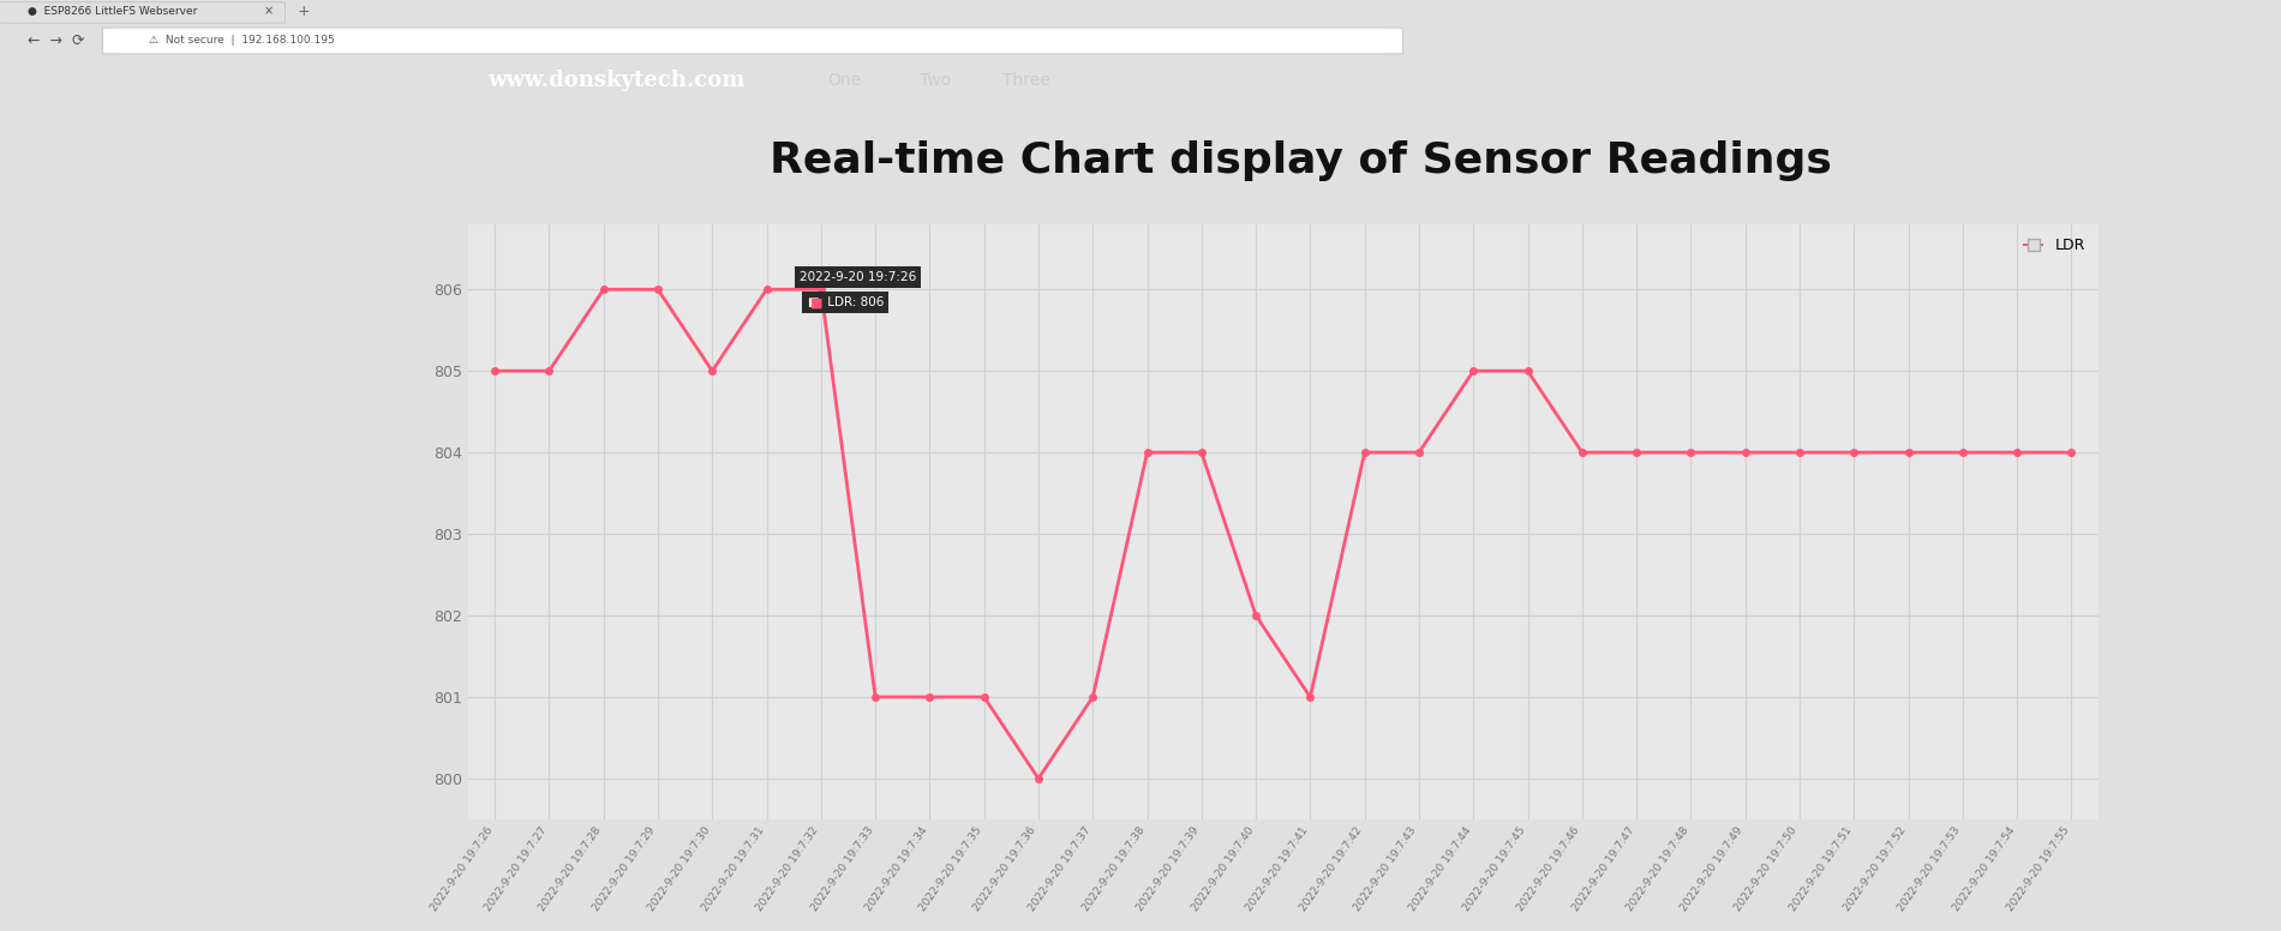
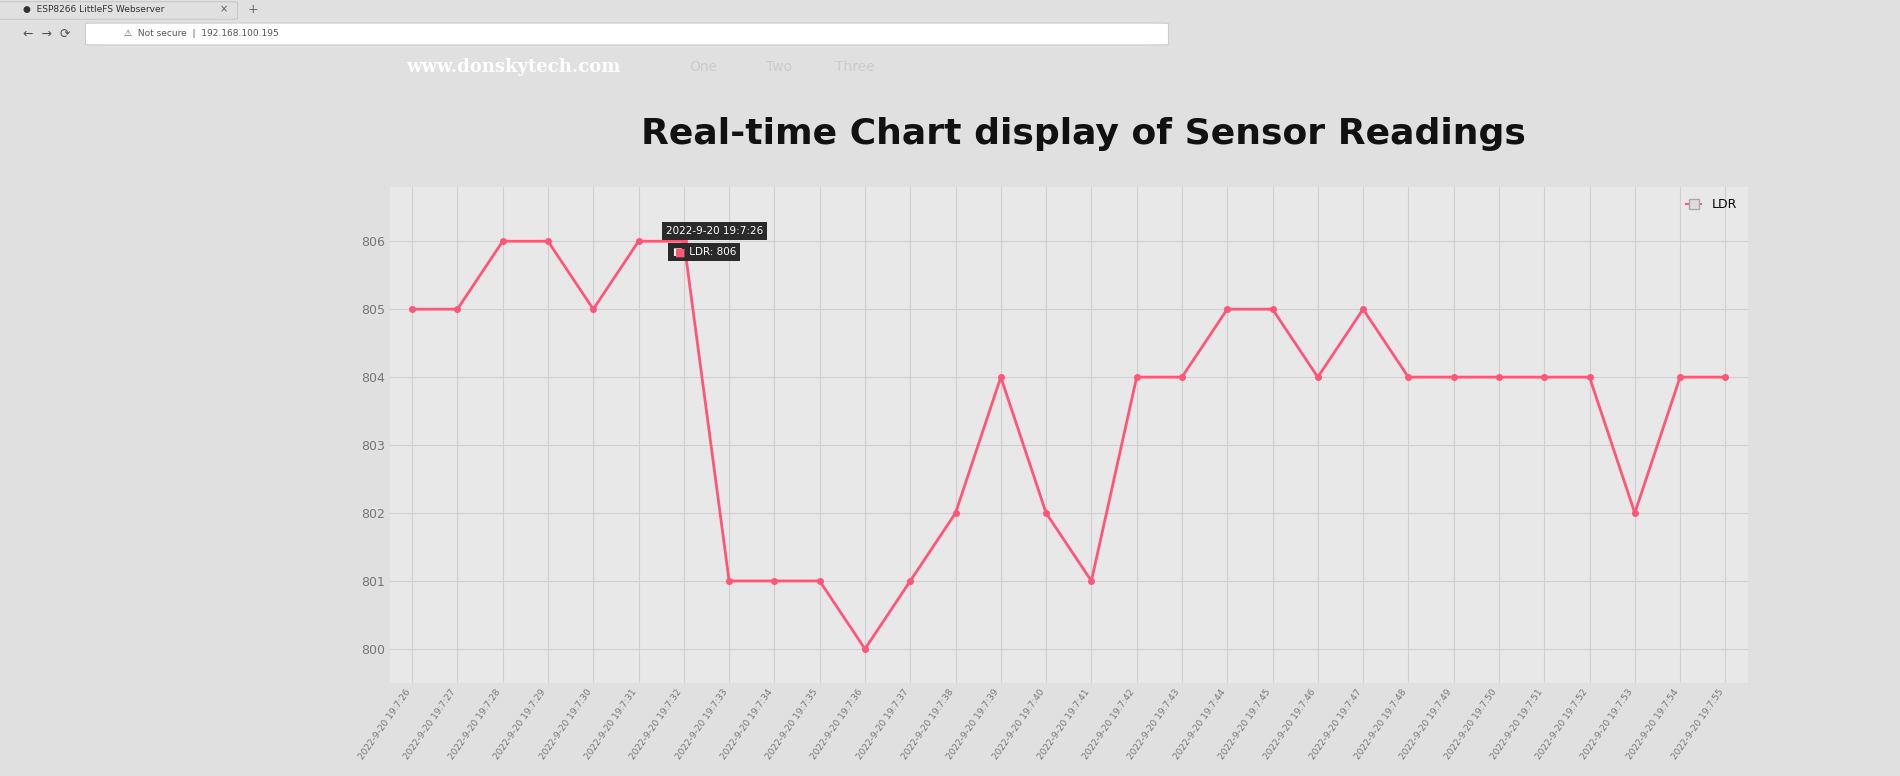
2022-9-20 19:7:38: 804 -> 802
2022-9-20 19:7:47: 804 -> 805
2022-9-20 19:7:53: 804 -> 802
